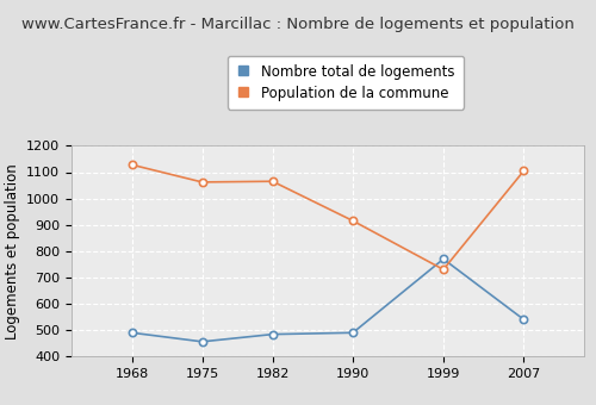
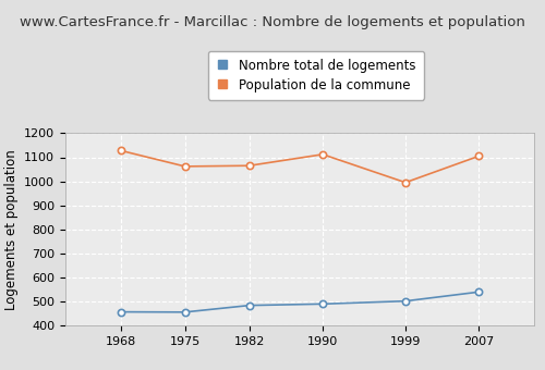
Nombre total de logements/1968: 490 -> 457
Population de la commune/1990: 915 -> 1112
Nombre total de logements/1999: 770 -> 502
Population de la commune/1999: 730 -> 995
